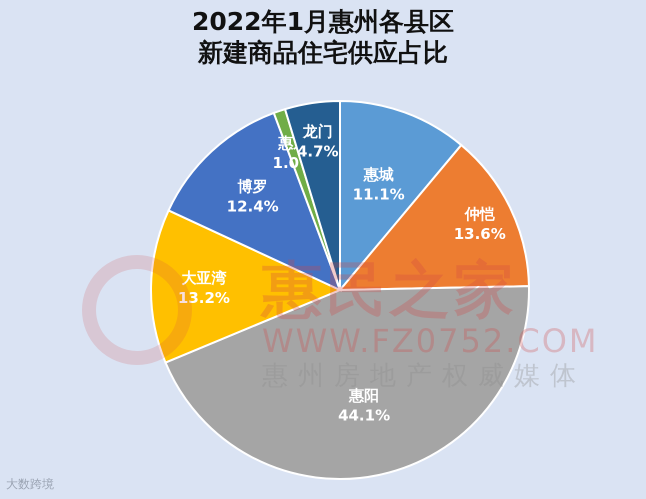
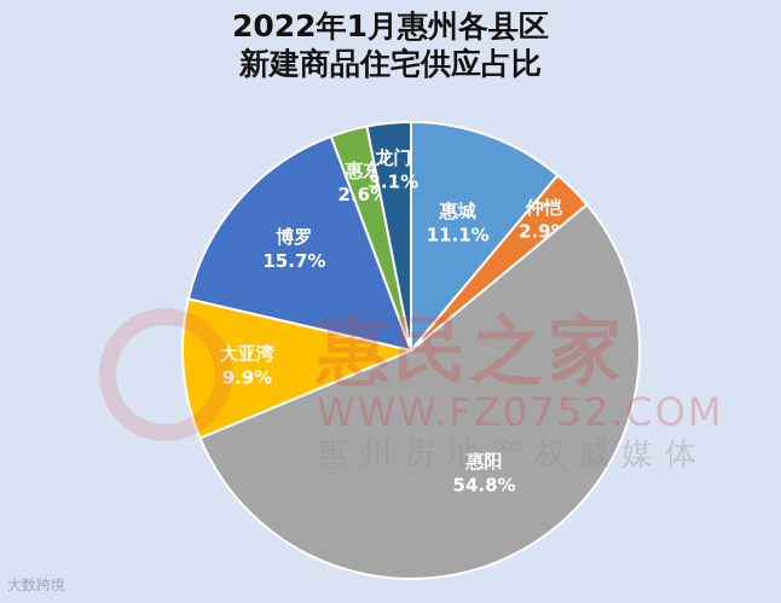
仲恺: 13.6% -> 2.9%
惠阳: 44.1% -> 54.8%
大亚湾: 13.2% -> 9.9%
博罗: 12.4% -> 15.7%
惠东: 1.0% -> 2.6%
龙门: 4.7% -> 3.1%
